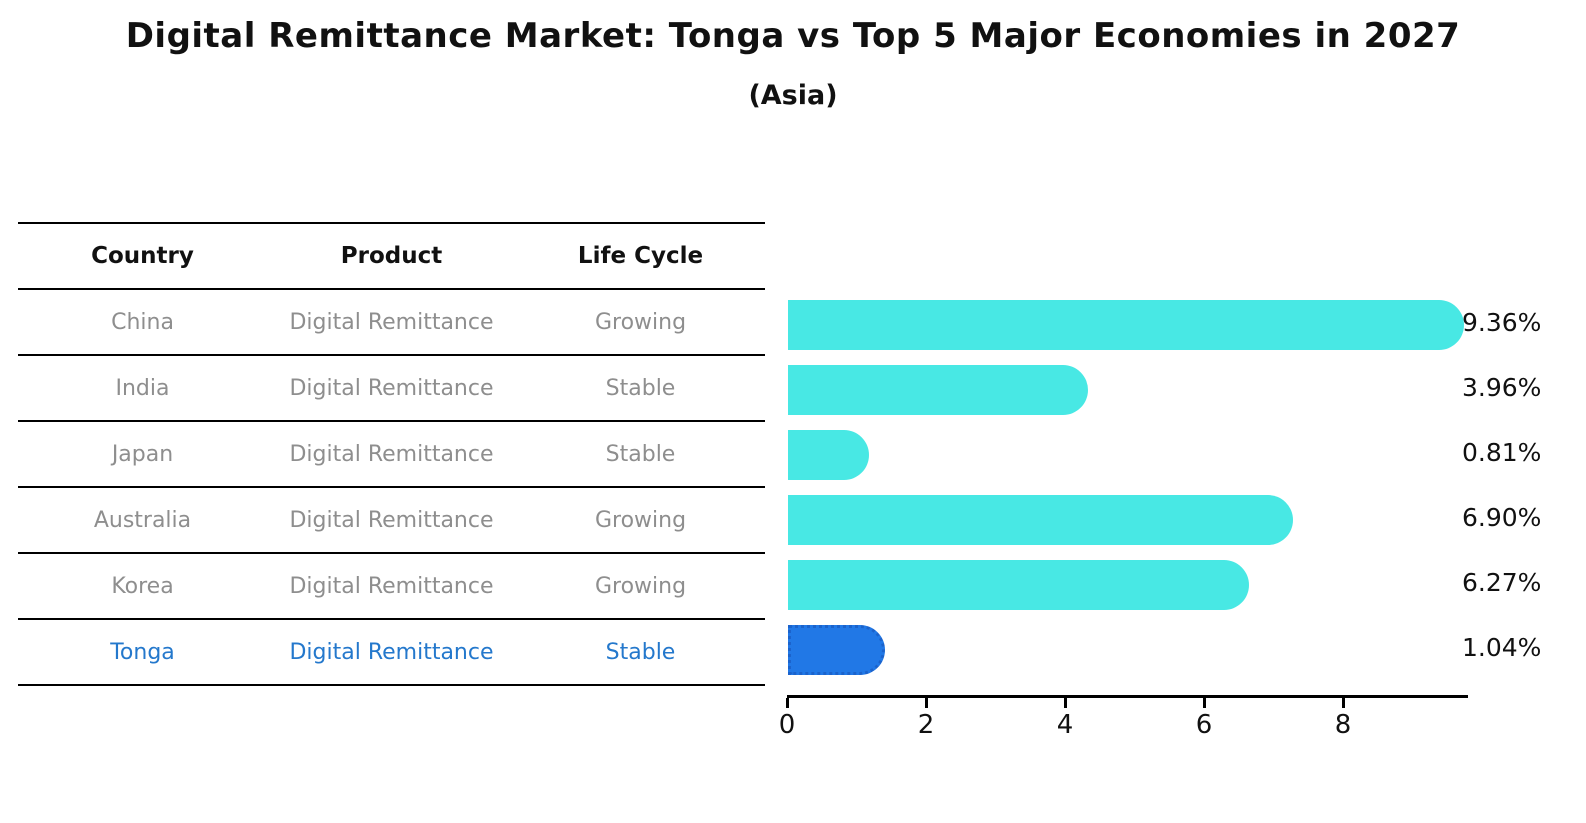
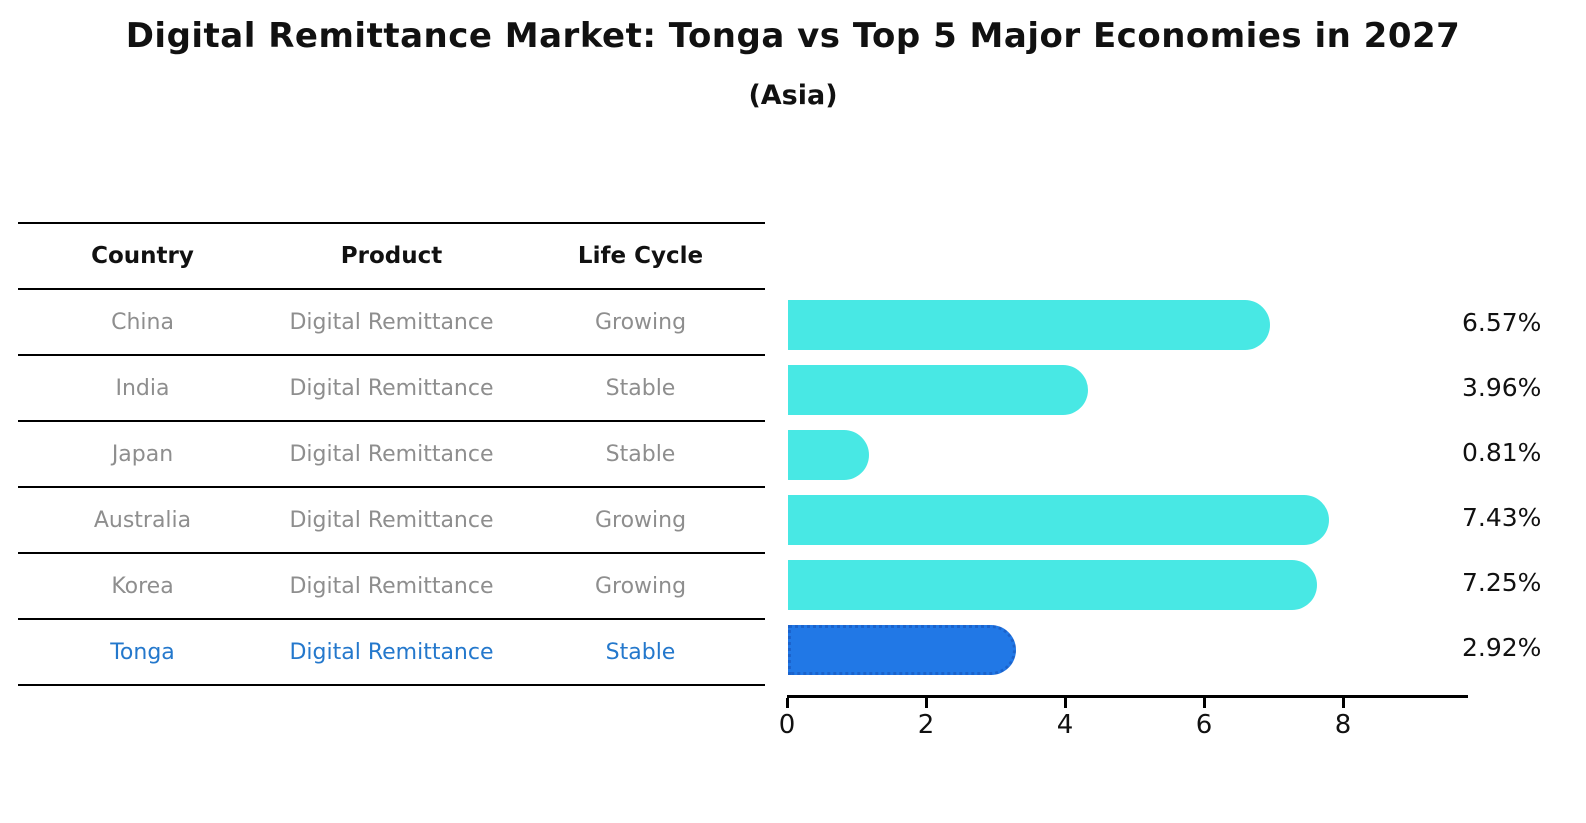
China: 9.36% -> 6.57%
Australia: 6.90% -> 7.43%
Korea: 6.27% -> 7.25%
Tonga: 1.04% -> 2.92%
